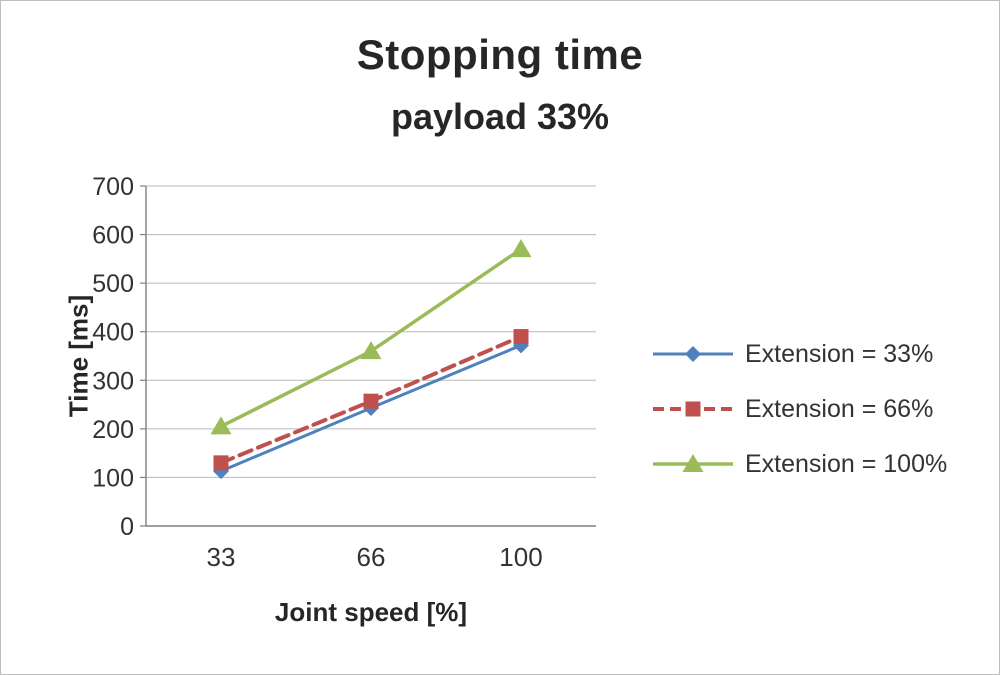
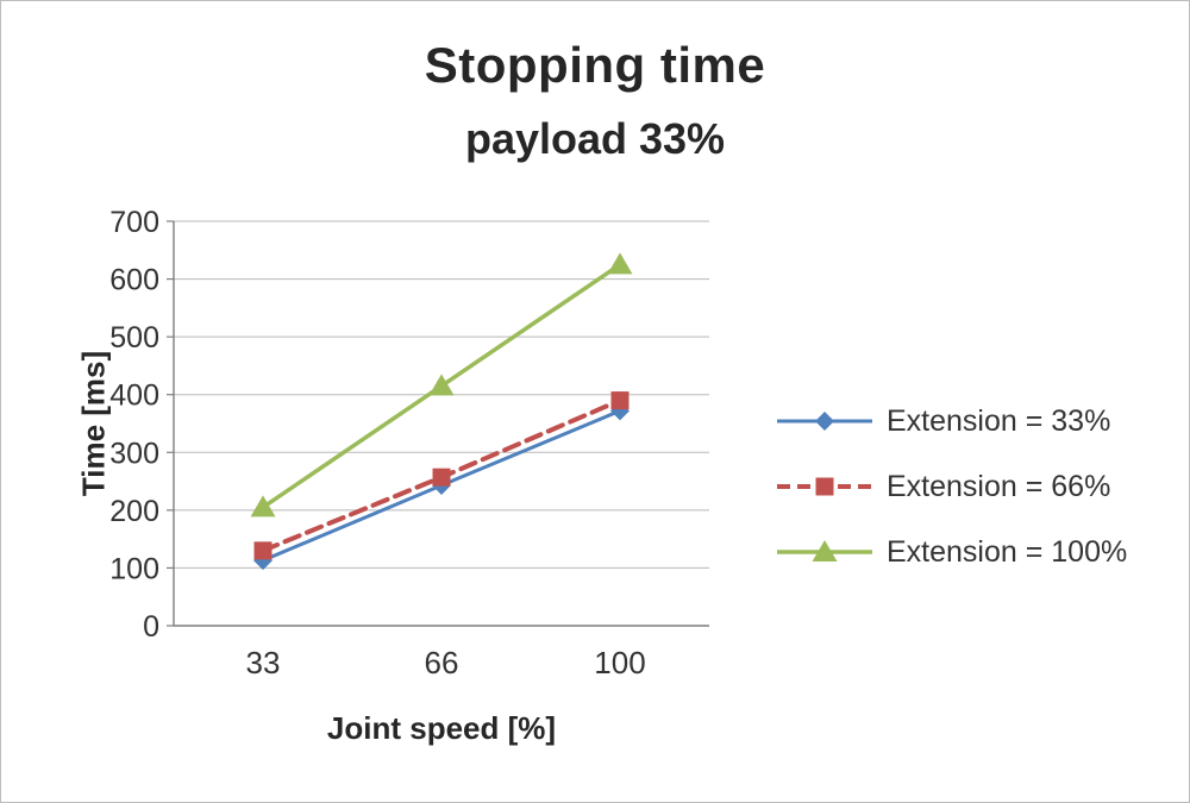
Extension = 100%/66: 360 -> 420
Extension = 100%/100: 570 -> 620
